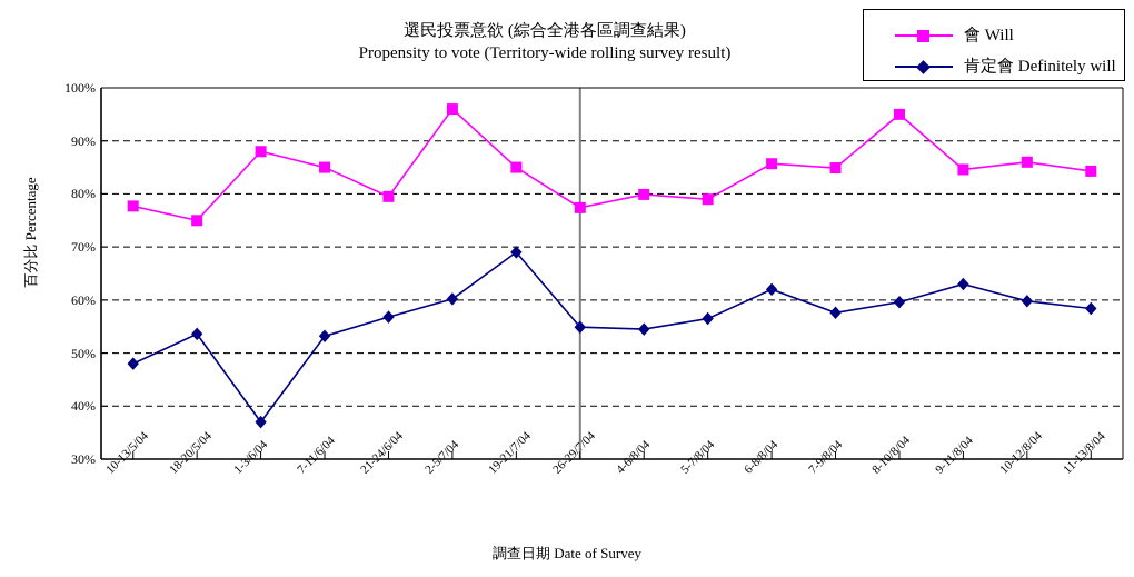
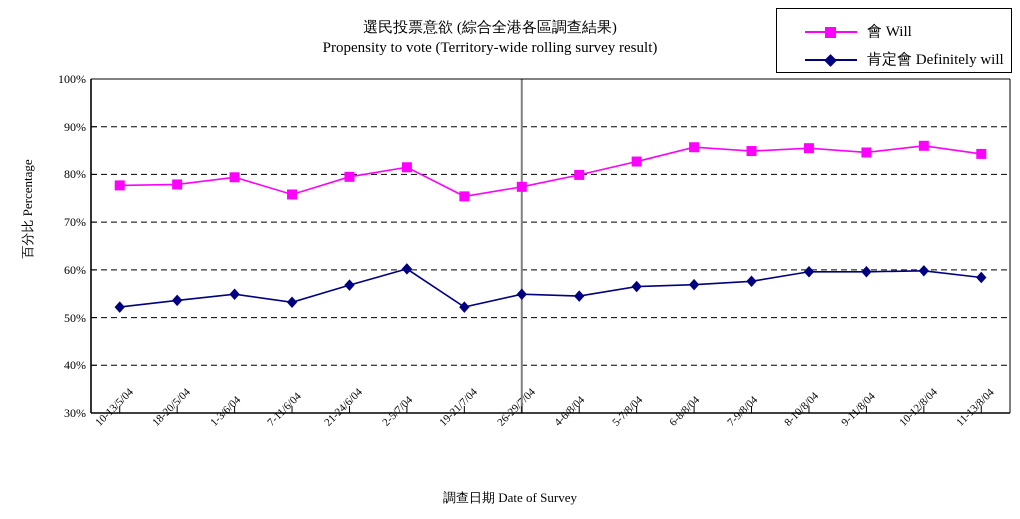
肯定會 Definitely will/10-13/5/04: 48% -> 52%
會 Will/18-20/5/04: 75% -> 78%
會 Will/1-3/6/04: 88% -> 79%
肯定會 Definitely will/1-3/6/04: 37% -> 55%
會 Will/7-11/6/04: 85% -> 76%
會 Will/2-5/7/04: 96% -> 82%
會 Will/19-21/7/04: 85% -> 75%
肯定會 Definitely will/19-21/7/04: 69% -> 52%
會 Will/5-7/8/04: 79% -> 83%
肯定會 Definitely will/6-8/8/04: 62% -> 57%
會 Will/8-10/8/04: 95% -> 86%
肯定會 Definitely will/9-11/8/04: 63% -> 60%
